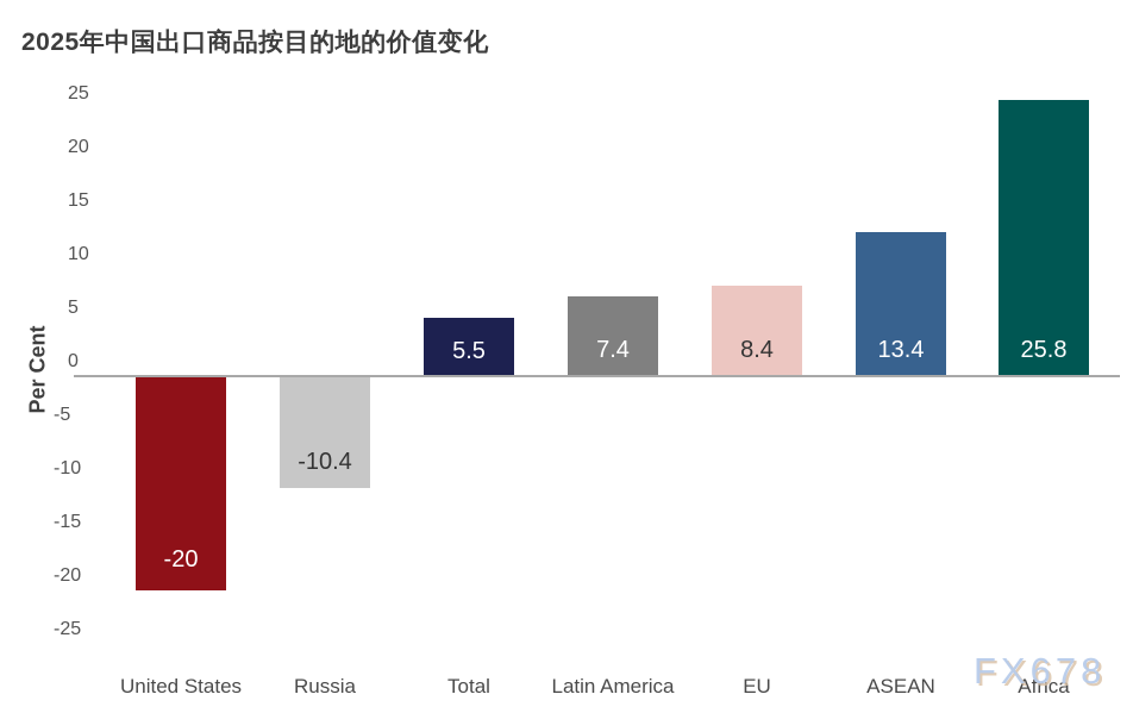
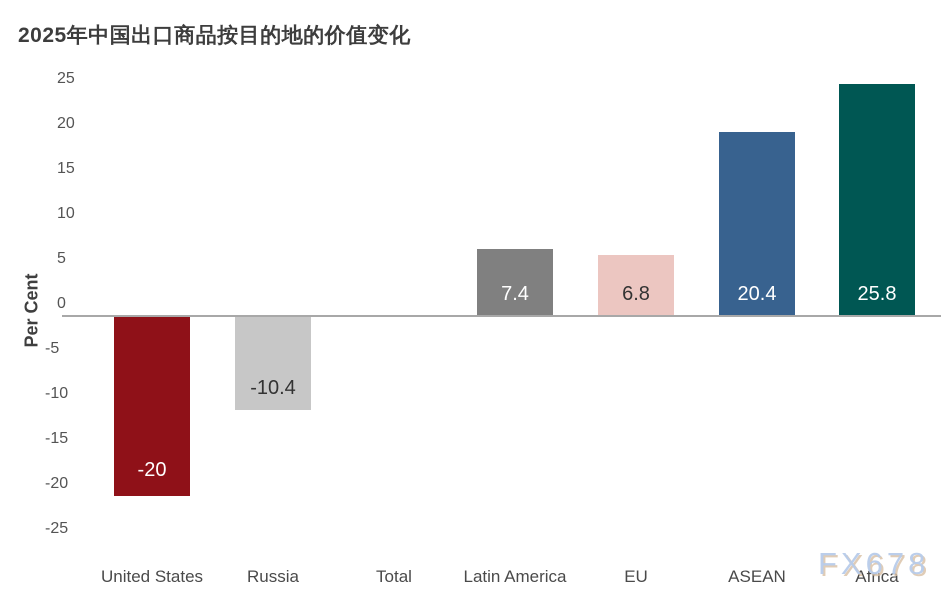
Total: 5.5 -> 0.1
EU: 8.4 -> 6.8
ASEAN: 13.4 -> 20.4
